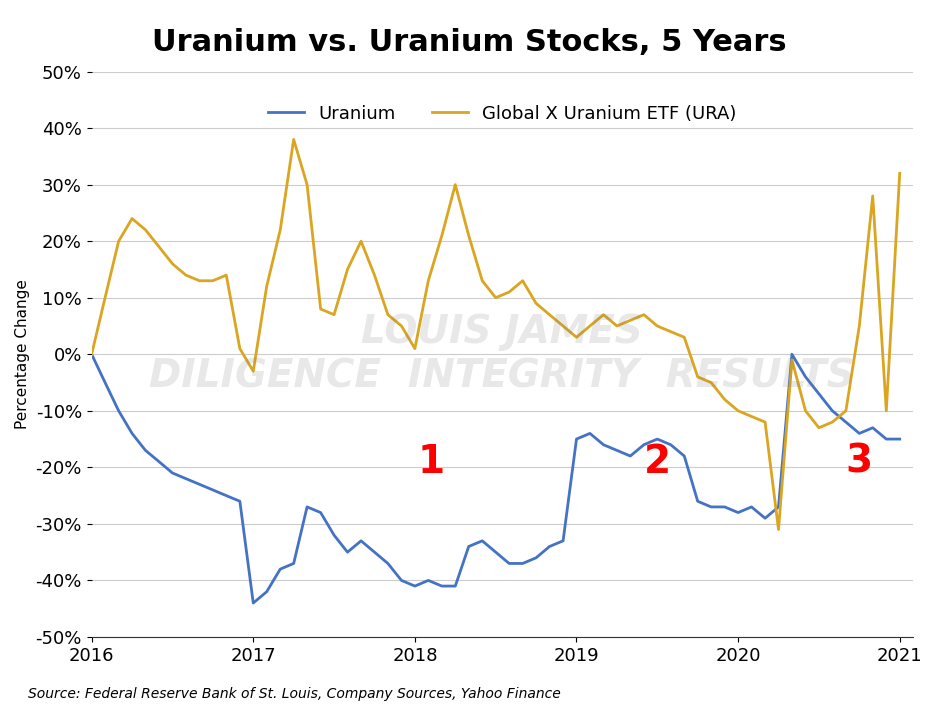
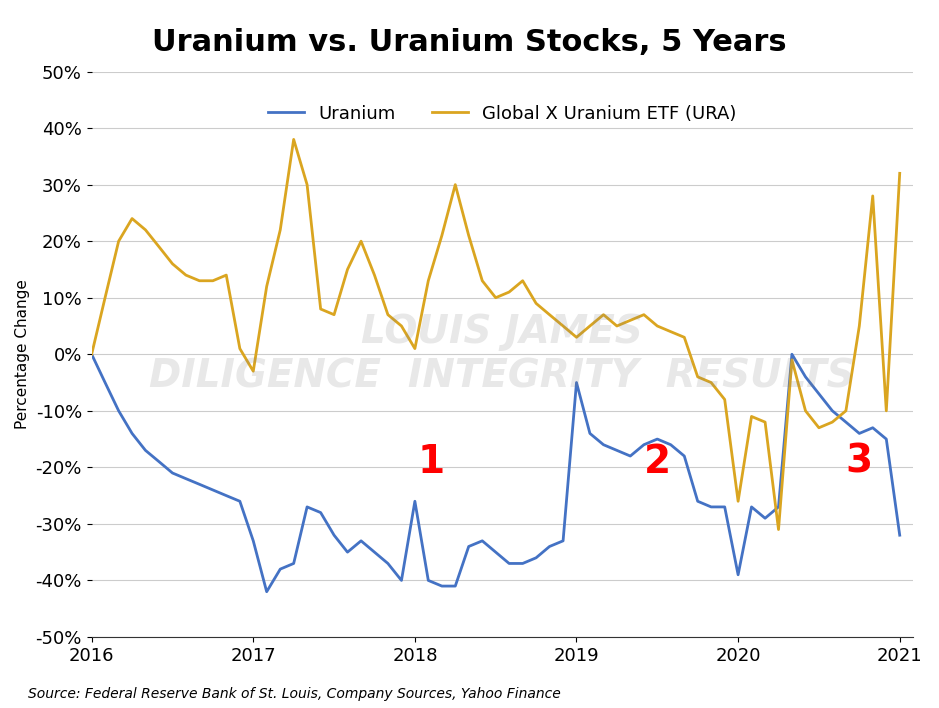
Uranium/2017: -44% -> -33%
Uranium/2018: -41% -> -26%
Uranium/2019: -15% -> -5%
Uranium/2020: -28% -> -39%
Global X Uranium ETF (URA)/2020: -10% -> -26%
Uranium/2021: -15% -> -32%
